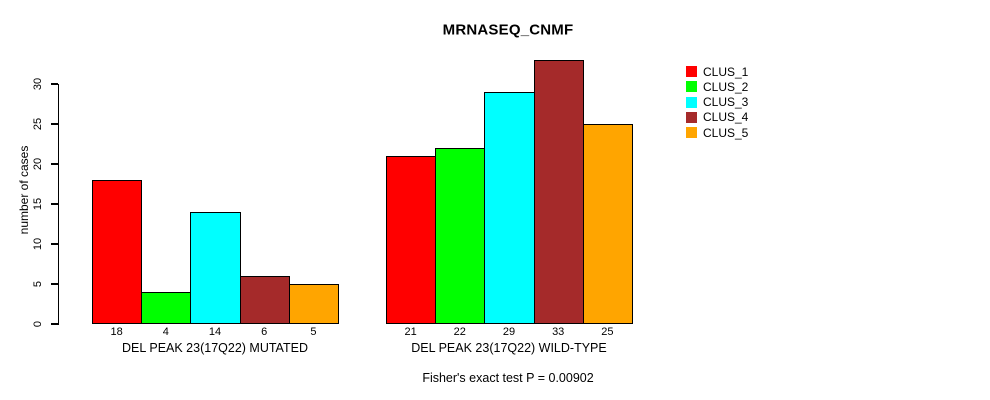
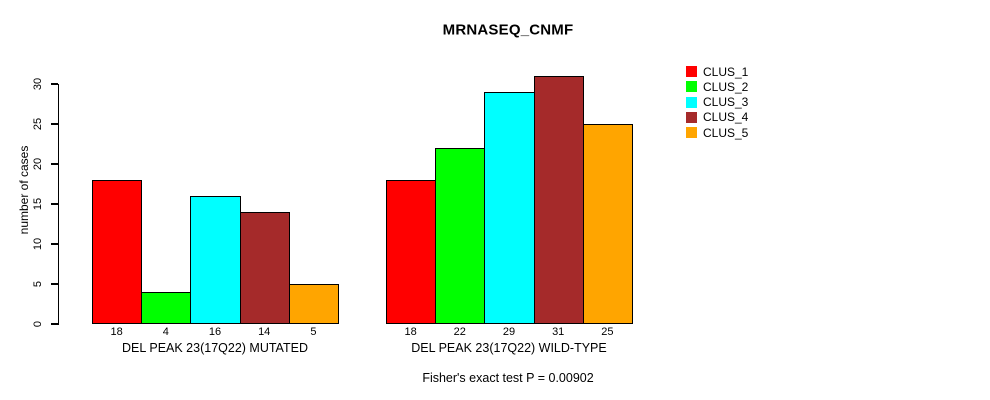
CLUS_3/DEL PEAK 23(17Q22) MUTATED: 14 -> 16
CLUS_4/DEL PEAK 23(17Q22) MUTATED: 6 -> 14
CLUS_1/DEL PEAK 23(17Q22) WILD-TYPE: 21 -> 18
CLUS_4/DEL PEAK 23(17Q22) WILD-TYPE: 33 -> 31
